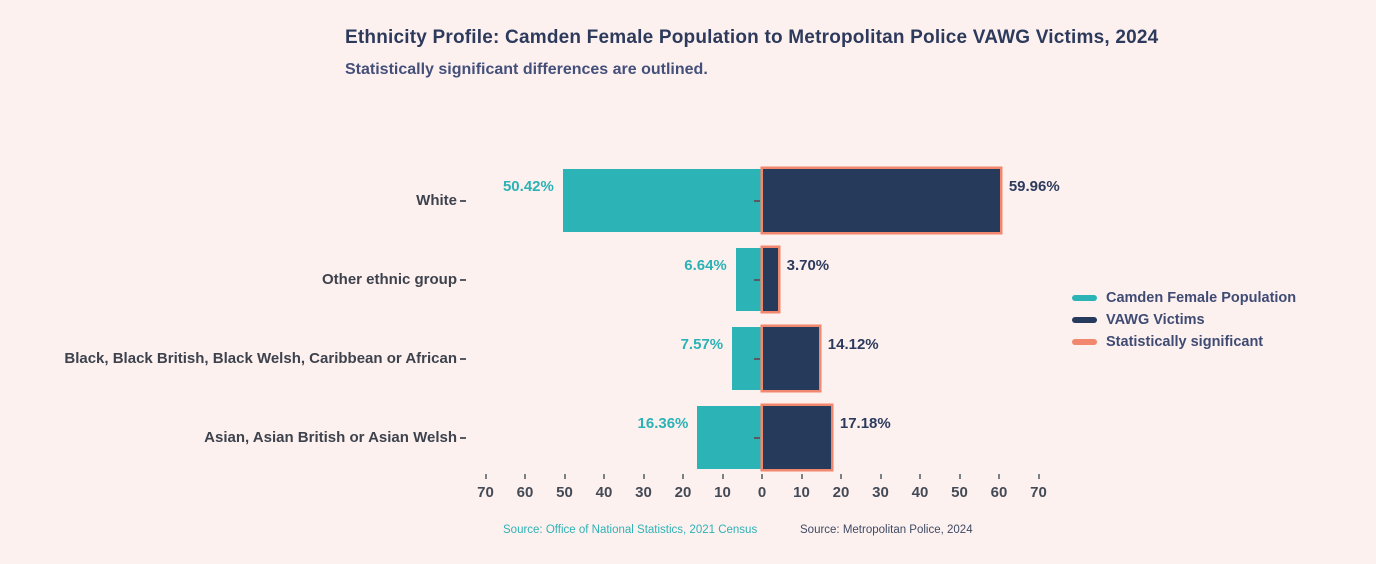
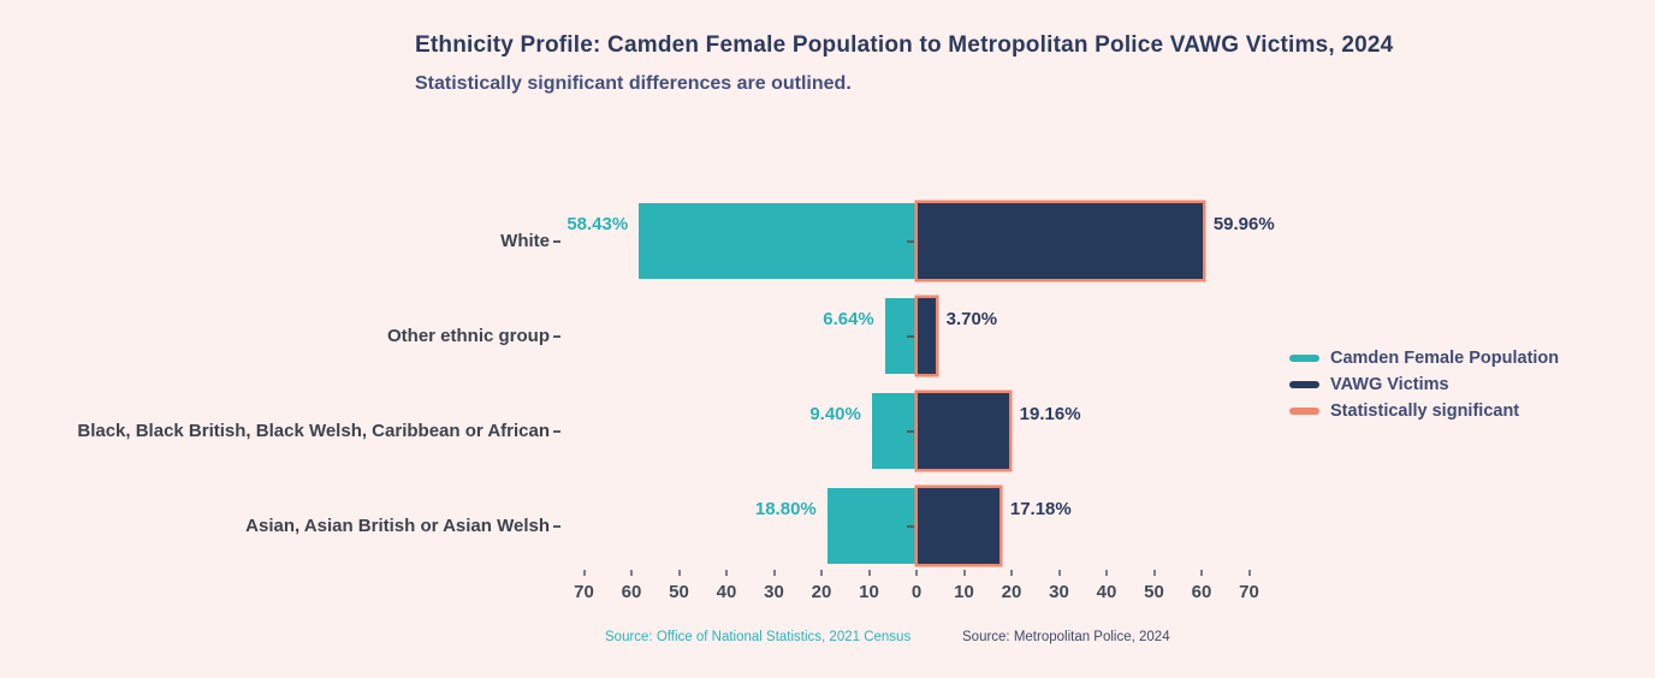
Camden Female Population/White: 50.42% -> 58.43%
Camden Female Population/Black, Black British, Black Welsh, Caribbean or African: 7.57% -> 9.40%
VAWG Victims/Black, Black British, Black Welsh, Caribbean or African: 14.12% -> 19.16%
Camden Female Population/Asian, Asian British or Asian Welsh: 16.36% -> 18.80%
